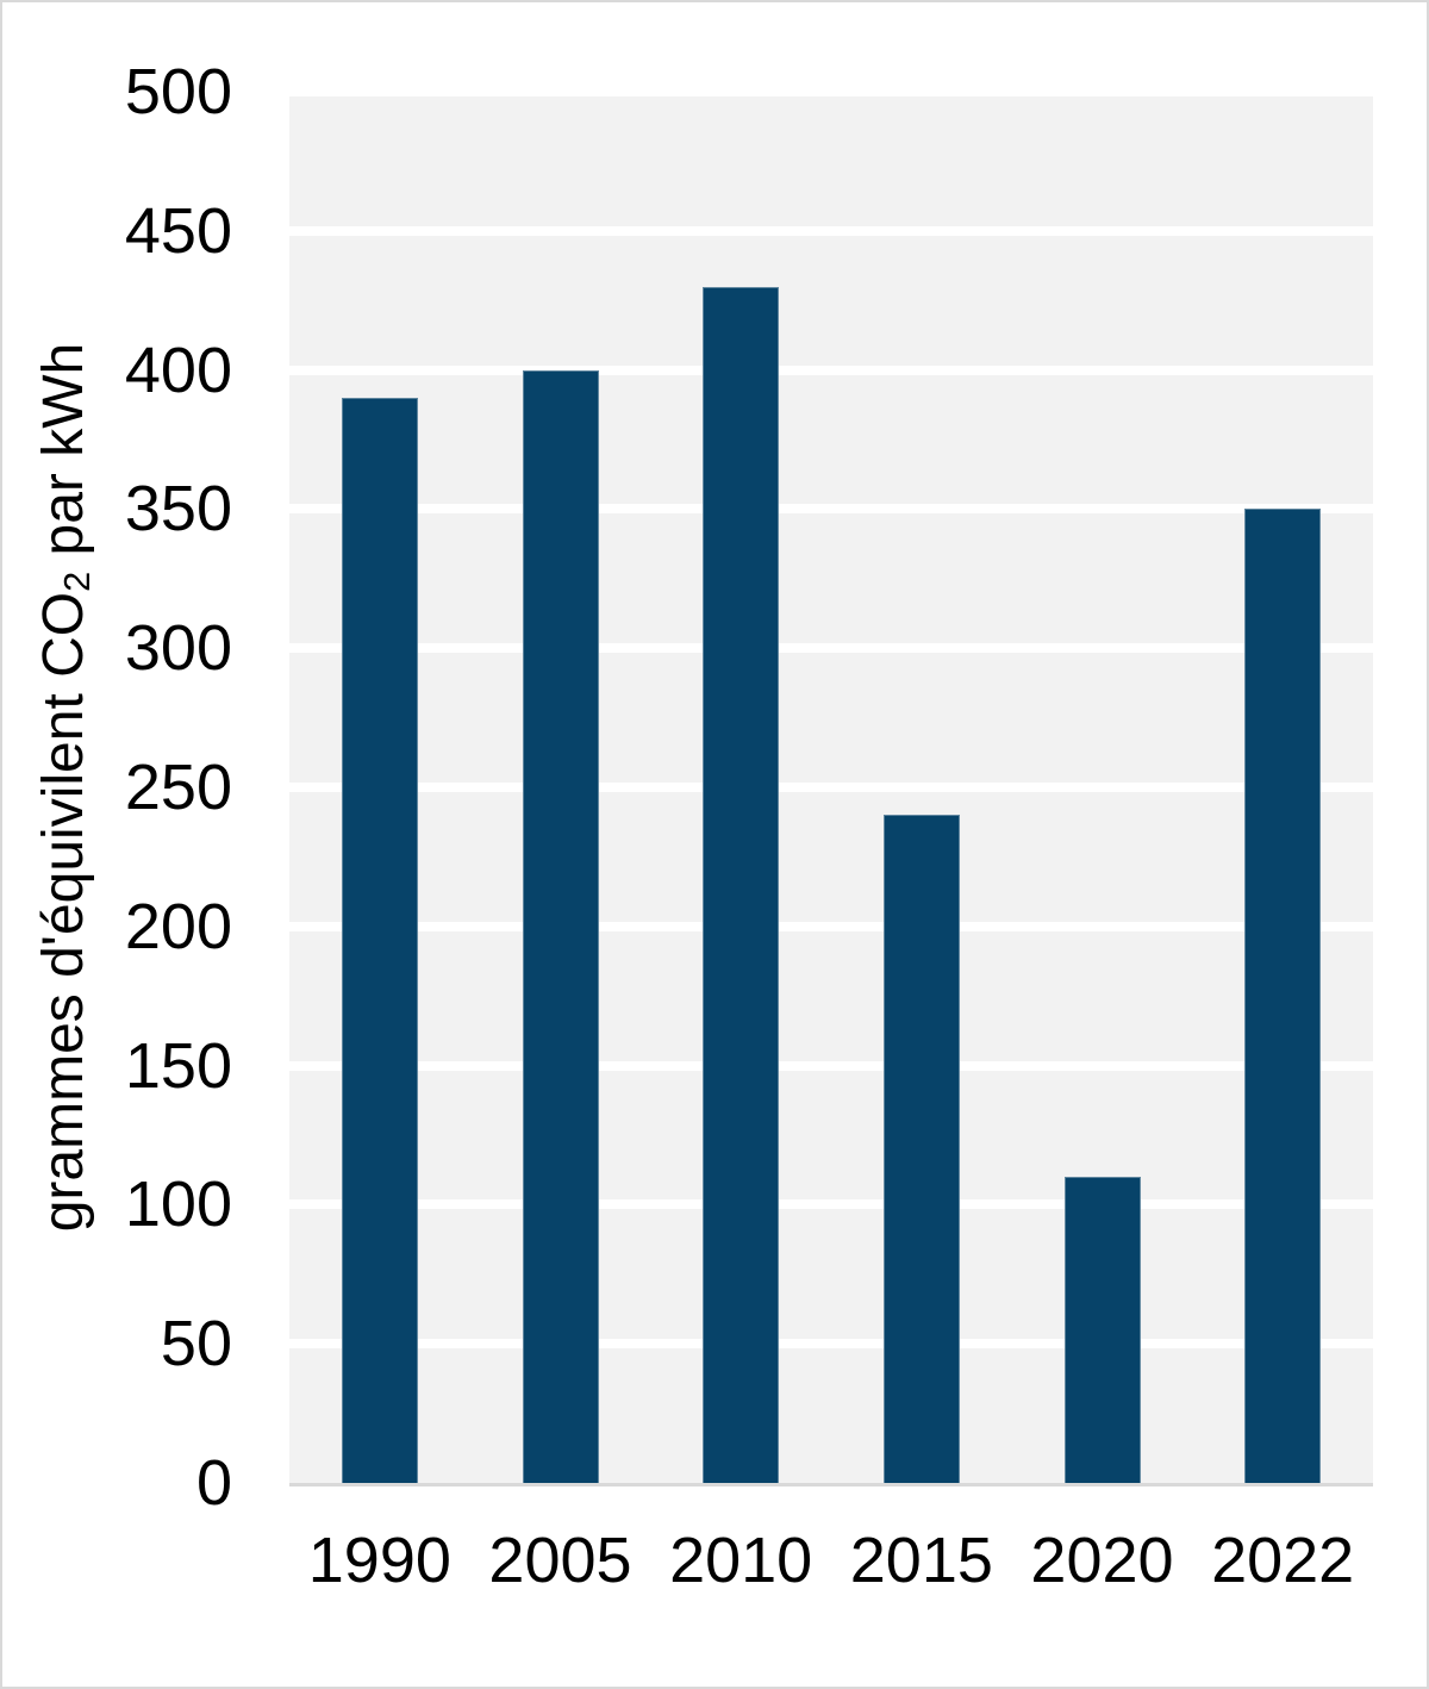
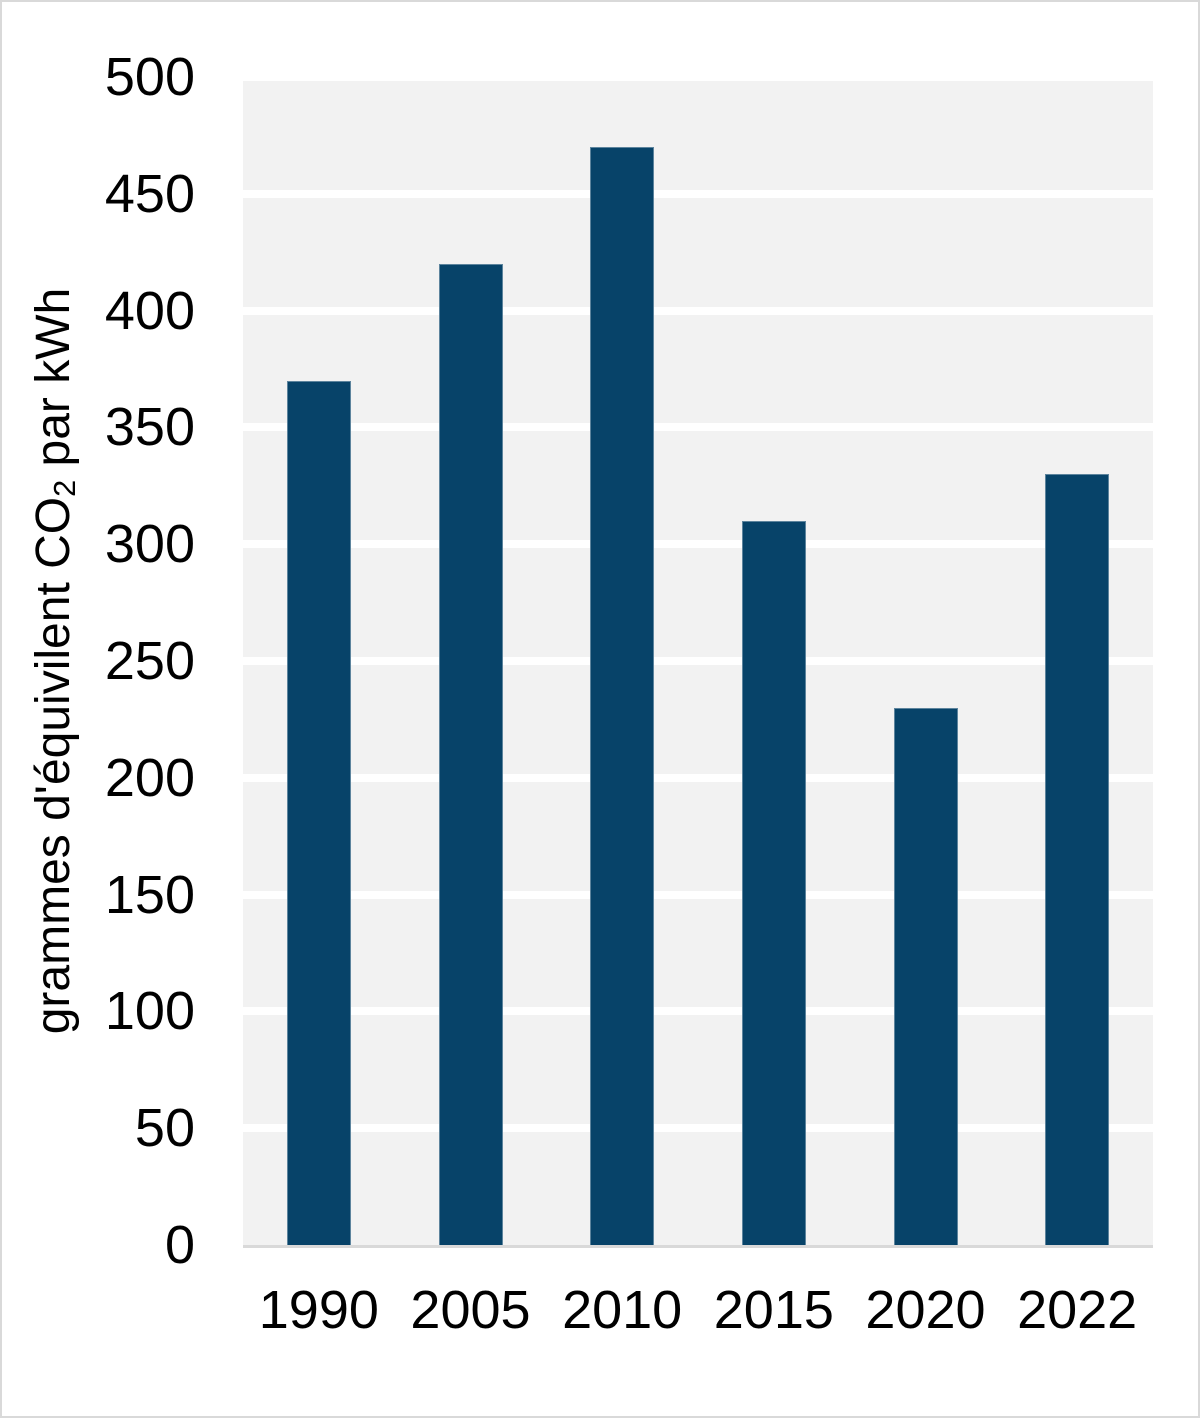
1990: 390 -> 370
2005: 400 -> 420
2010: 430 -> 470
2015: 240 -> 310
2020: 110 -> 230
2022: 350 -> 330
